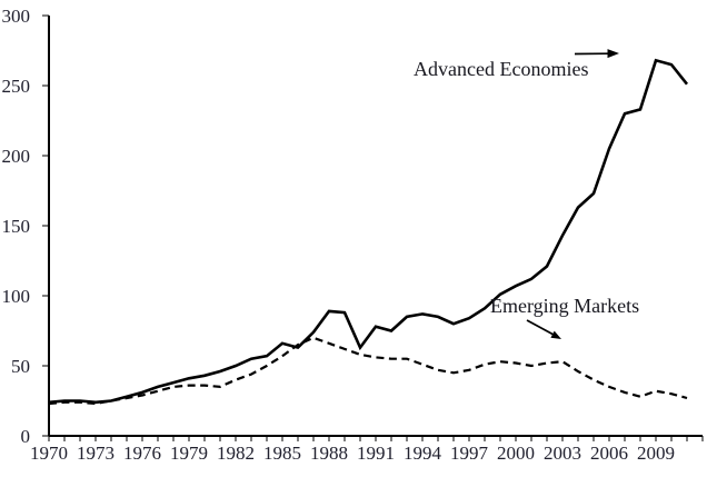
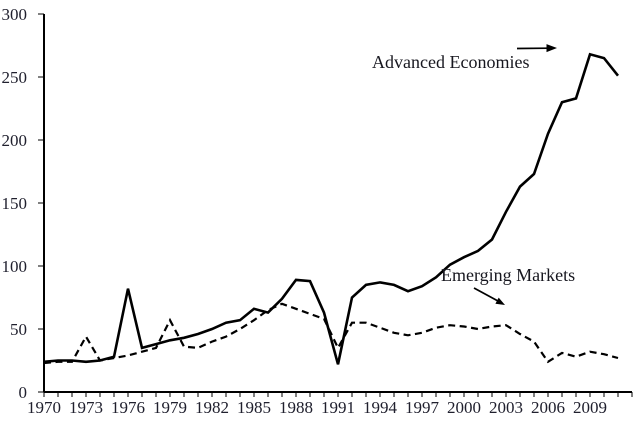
Emerging Markets/1973: 23 -> 44
Advanced Economies/1976: 31 -> 82
Emerging Markets/1979: 36 -> 57
Advanced Economies/1991: 78 -> 22
Emerging Markets/1991: 56 -> 35
Emerging Markets/2006: 35 -> 24
